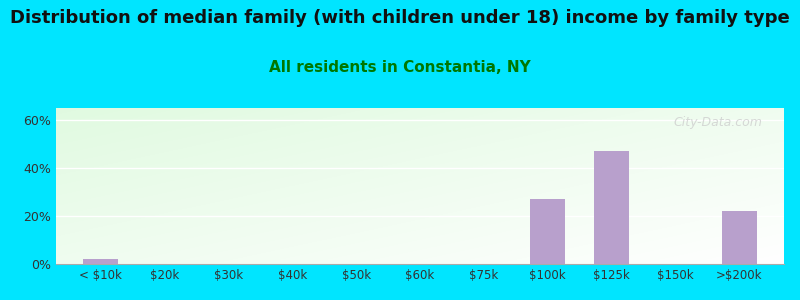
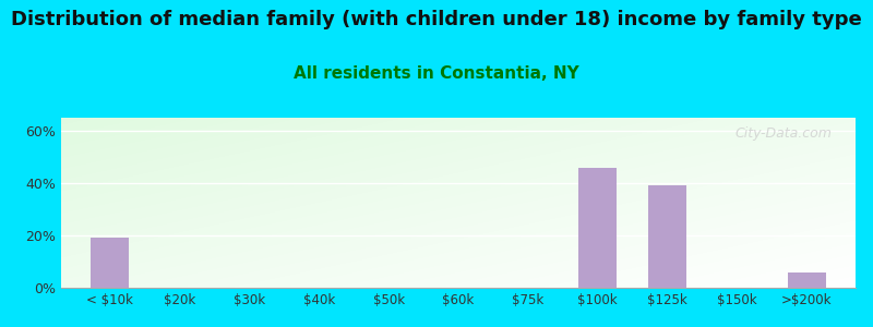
< $10k: 2% -> 19%
$100k: 27% -> 46%
$125k: 47% -> 39%
>$200k: 22% -> 6%
